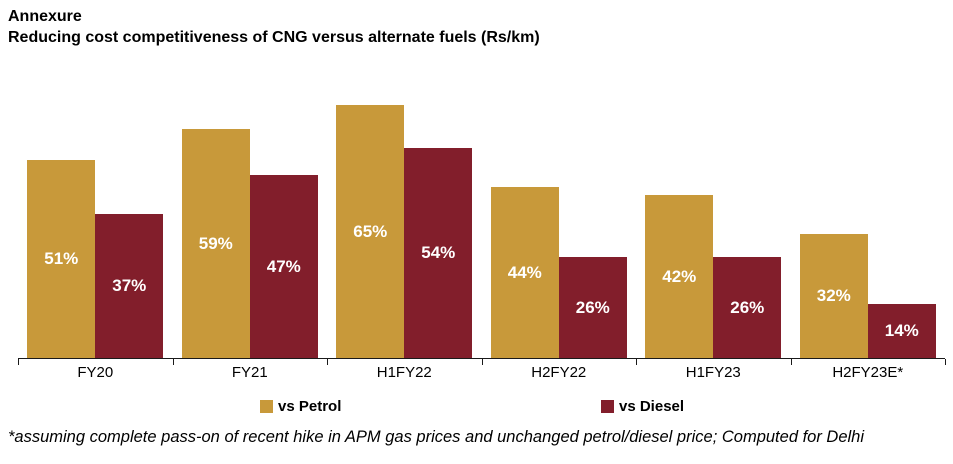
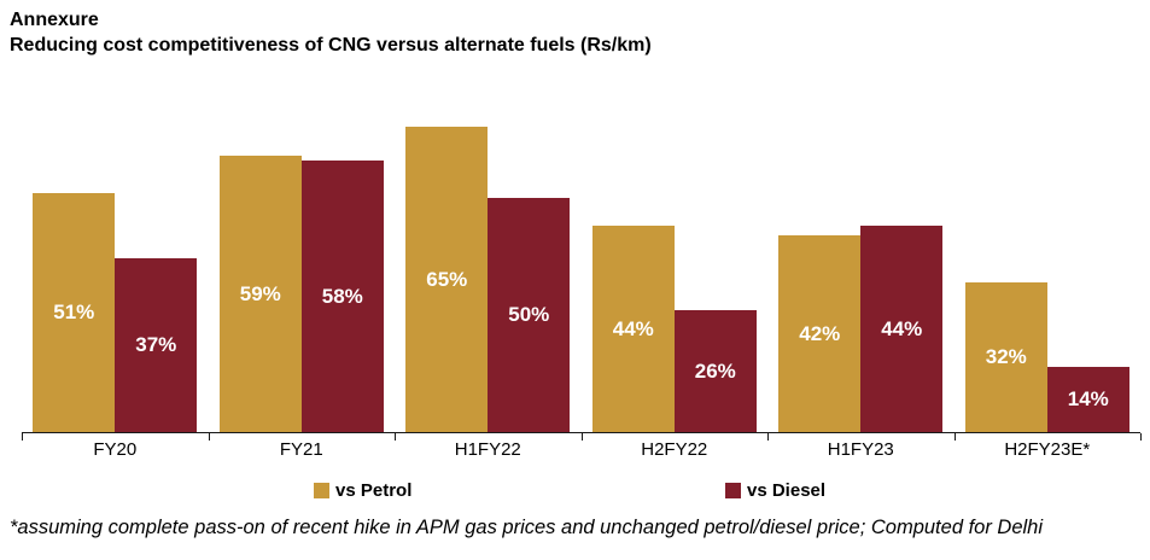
vs Diesel/FY21: 47% -> 58%
vs Diesel/H1FY22: 54% -> 50%
vs Diesel/H1FY23: 26% -> 44%
